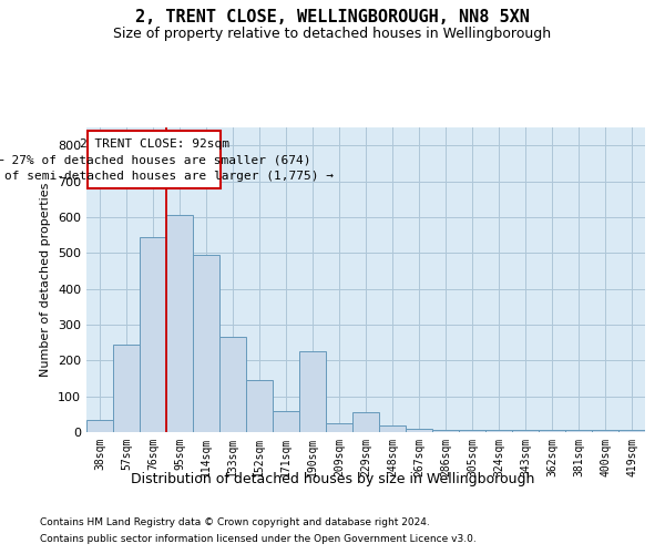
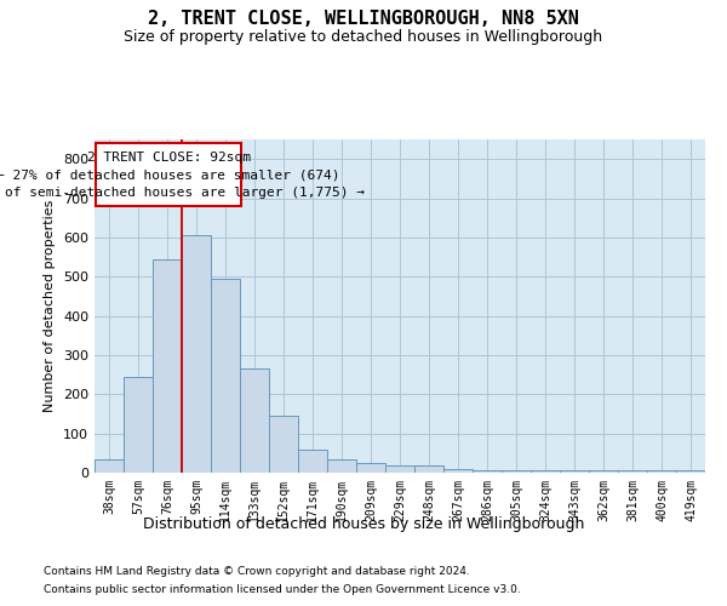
190sqm: 225 -> 35
229sqm: 55 -> 20
